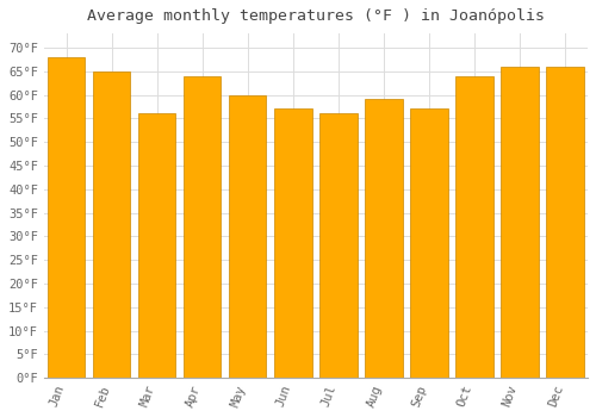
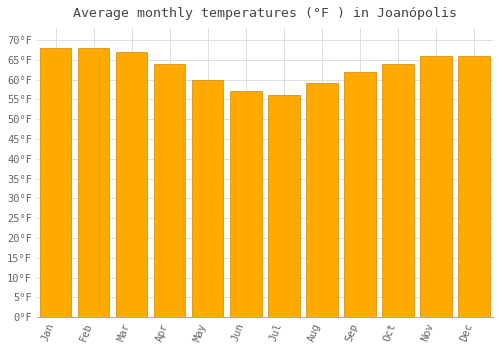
Feb: 65°F -> 68°F
Mar: 56°F -> 67°F
Sep: 57°F -> 62°F
